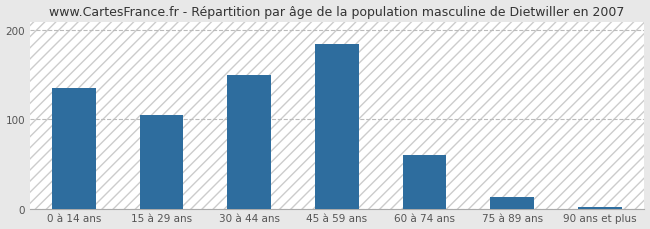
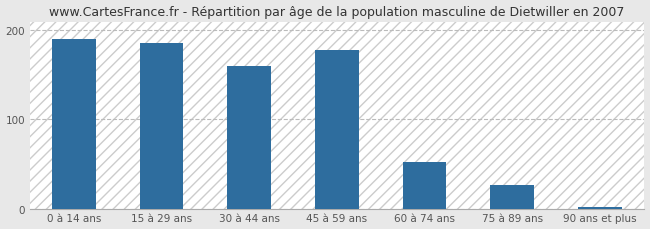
0 à 14 ans: 135 -> 190
15 à 29 ans: 105 -> 186
30 à 44 ans: 150 -> 160
45 à 59 ans: 185 -> 178
60 à 74 ans: 60 -> 52
75 à 89 ans: 13 -> 26
